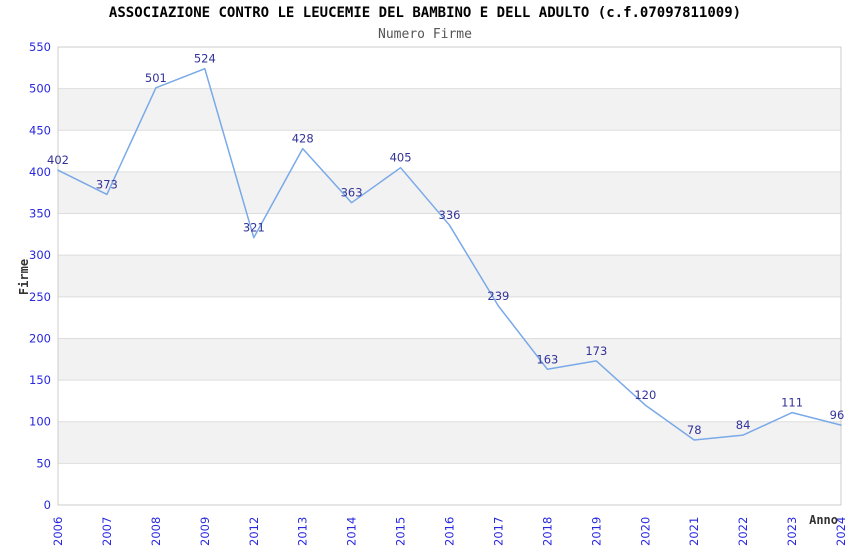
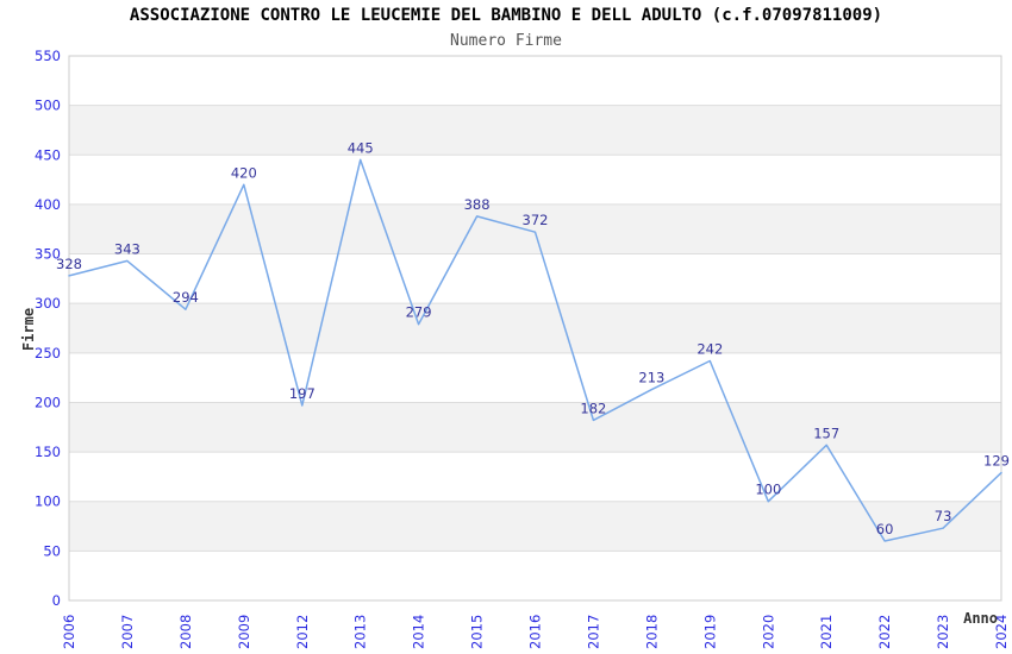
2006: 402 -> 328
2007: 373 -> 343
2008: 501 -> 294
2009: 524 -> 420
2012: 321 -> 197
2013: 428 -> 445
2014: 363 -> 279
2015: 405 -> 388
2016: 336 -> 372
2017: 239 -> 182
2018: 163 -> 213
2019: 173 -> 242
2020: 120 -> 100
2021: 78 -> 157
2022: 84 -> 60
2023: 111 -> 73
2024: 96 -> 129
